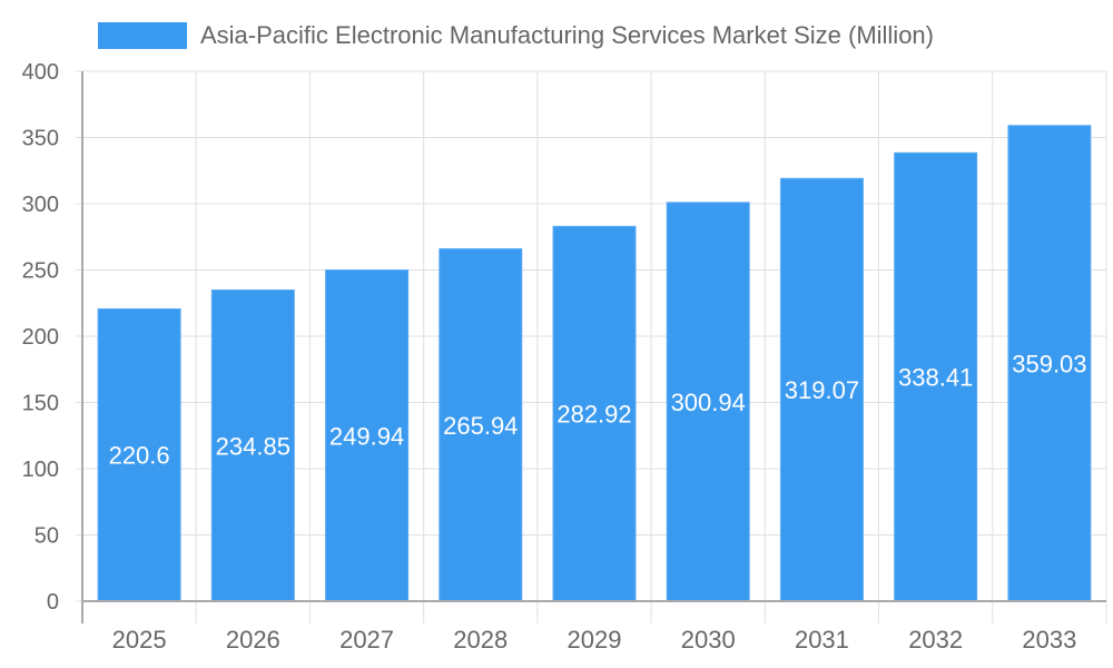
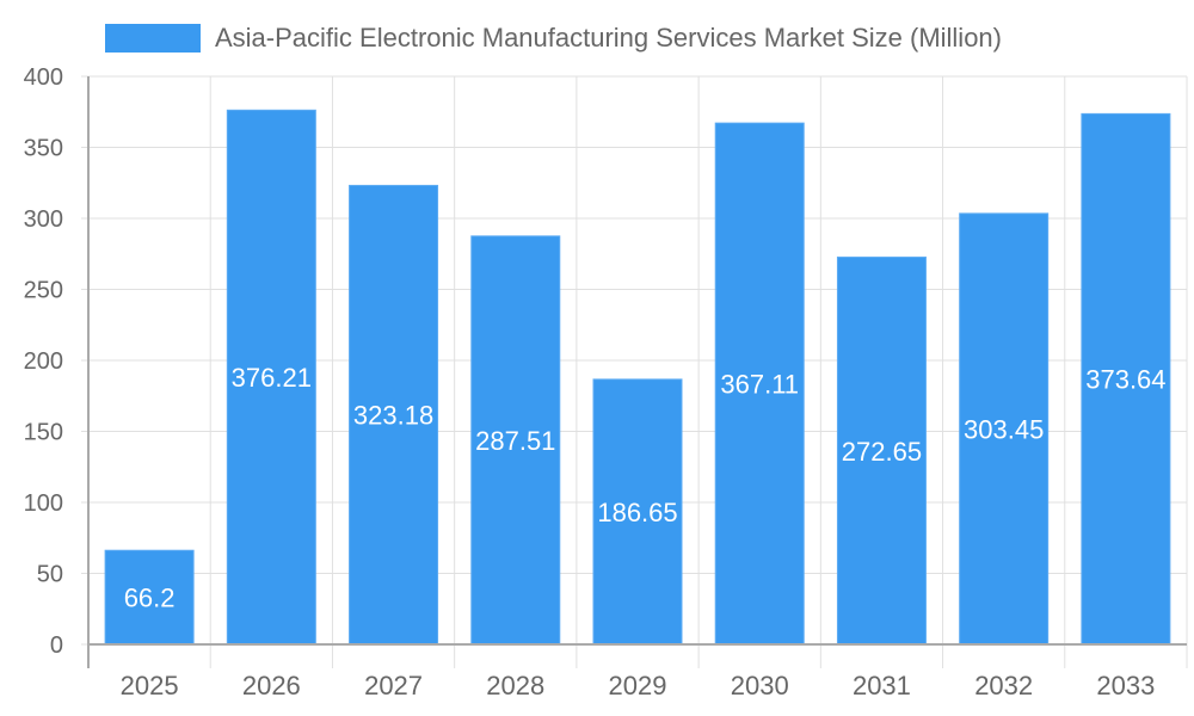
2025: 220.6 -> 66.2
2026: 234.85 -> 376.21
2027: 249.94 -> 323.18
2028: 265.94 -> 287.51
2029: 282.92 -> 186.65
2030: 300.94 -> 367.11
2031: 319.07 -> 272.65
2032: 338.41 -> 303.45
2033: 359.03 -> 373.64
